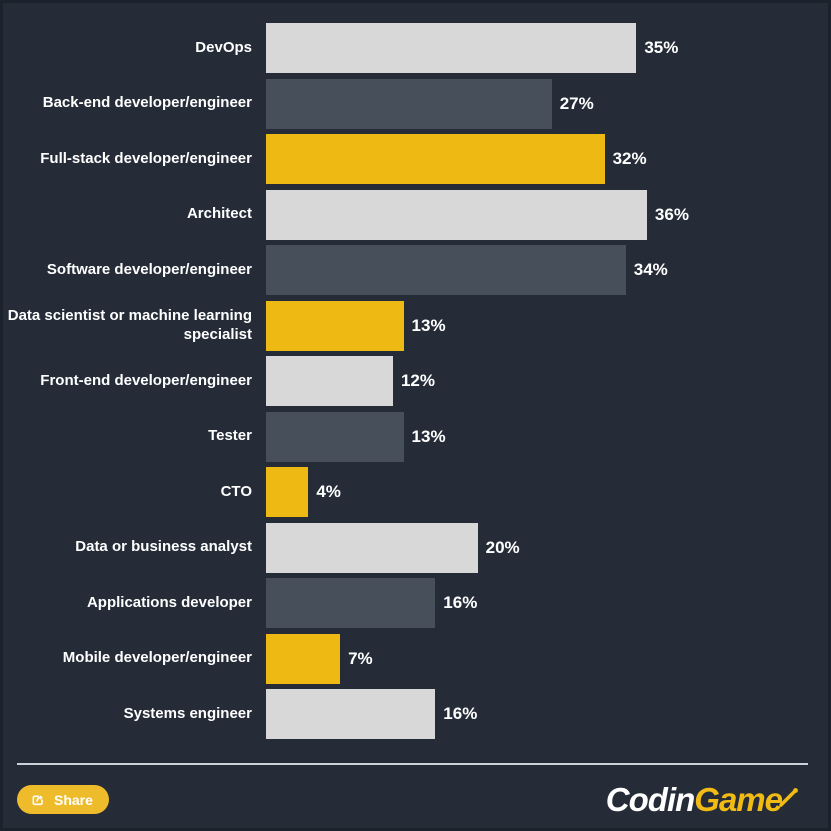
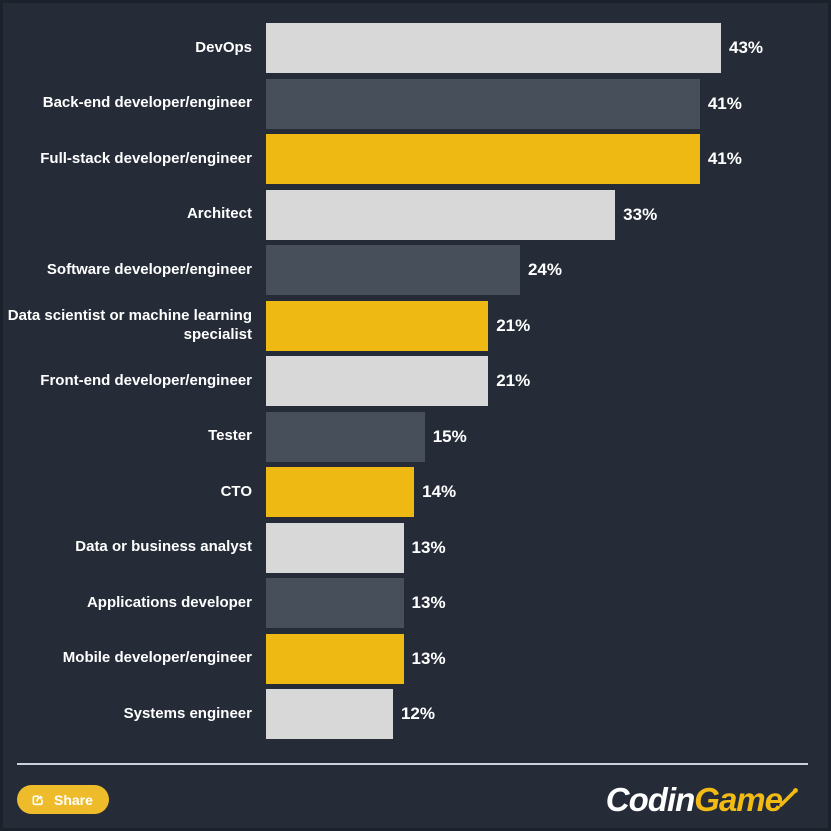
DevOps: 35% -> 43%
Back-end developer/engineer: 27% -> 41%
Full-stack developer/engineer: 32% -> 41%
Architect: 36% -> 33%
Software developer/engineer: 34% -> 24%
Data scientist or machine learning specialist: 13% -> 21%
Front-end developer/engineer: 12% -> 21%
Tester: 13% -> 15%
CTO: 4% -> 14%
Data or business analyst: 20% -> 13%
Applications developer: 16% -> 13%
Mobile developer/engineer: 7% -> 13%
Systems engineer: 16% -> 12%
